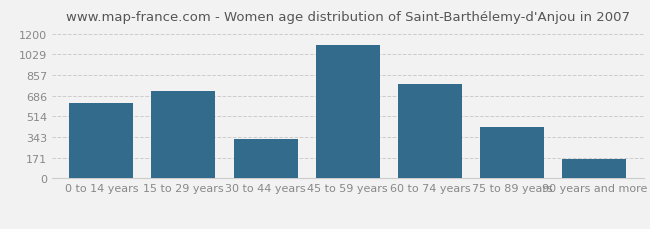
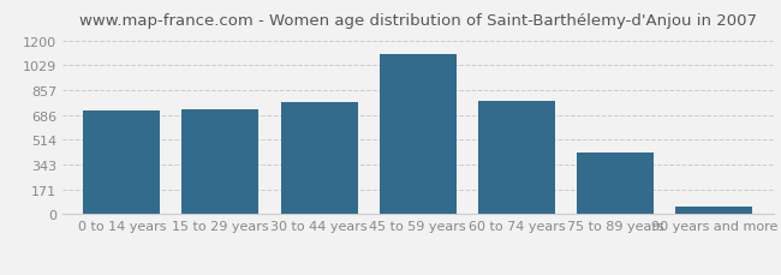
0 to 14 years: 630 -> 720
30 to 44 years: 330 -> 780
90 years and more: 160 -> 50
